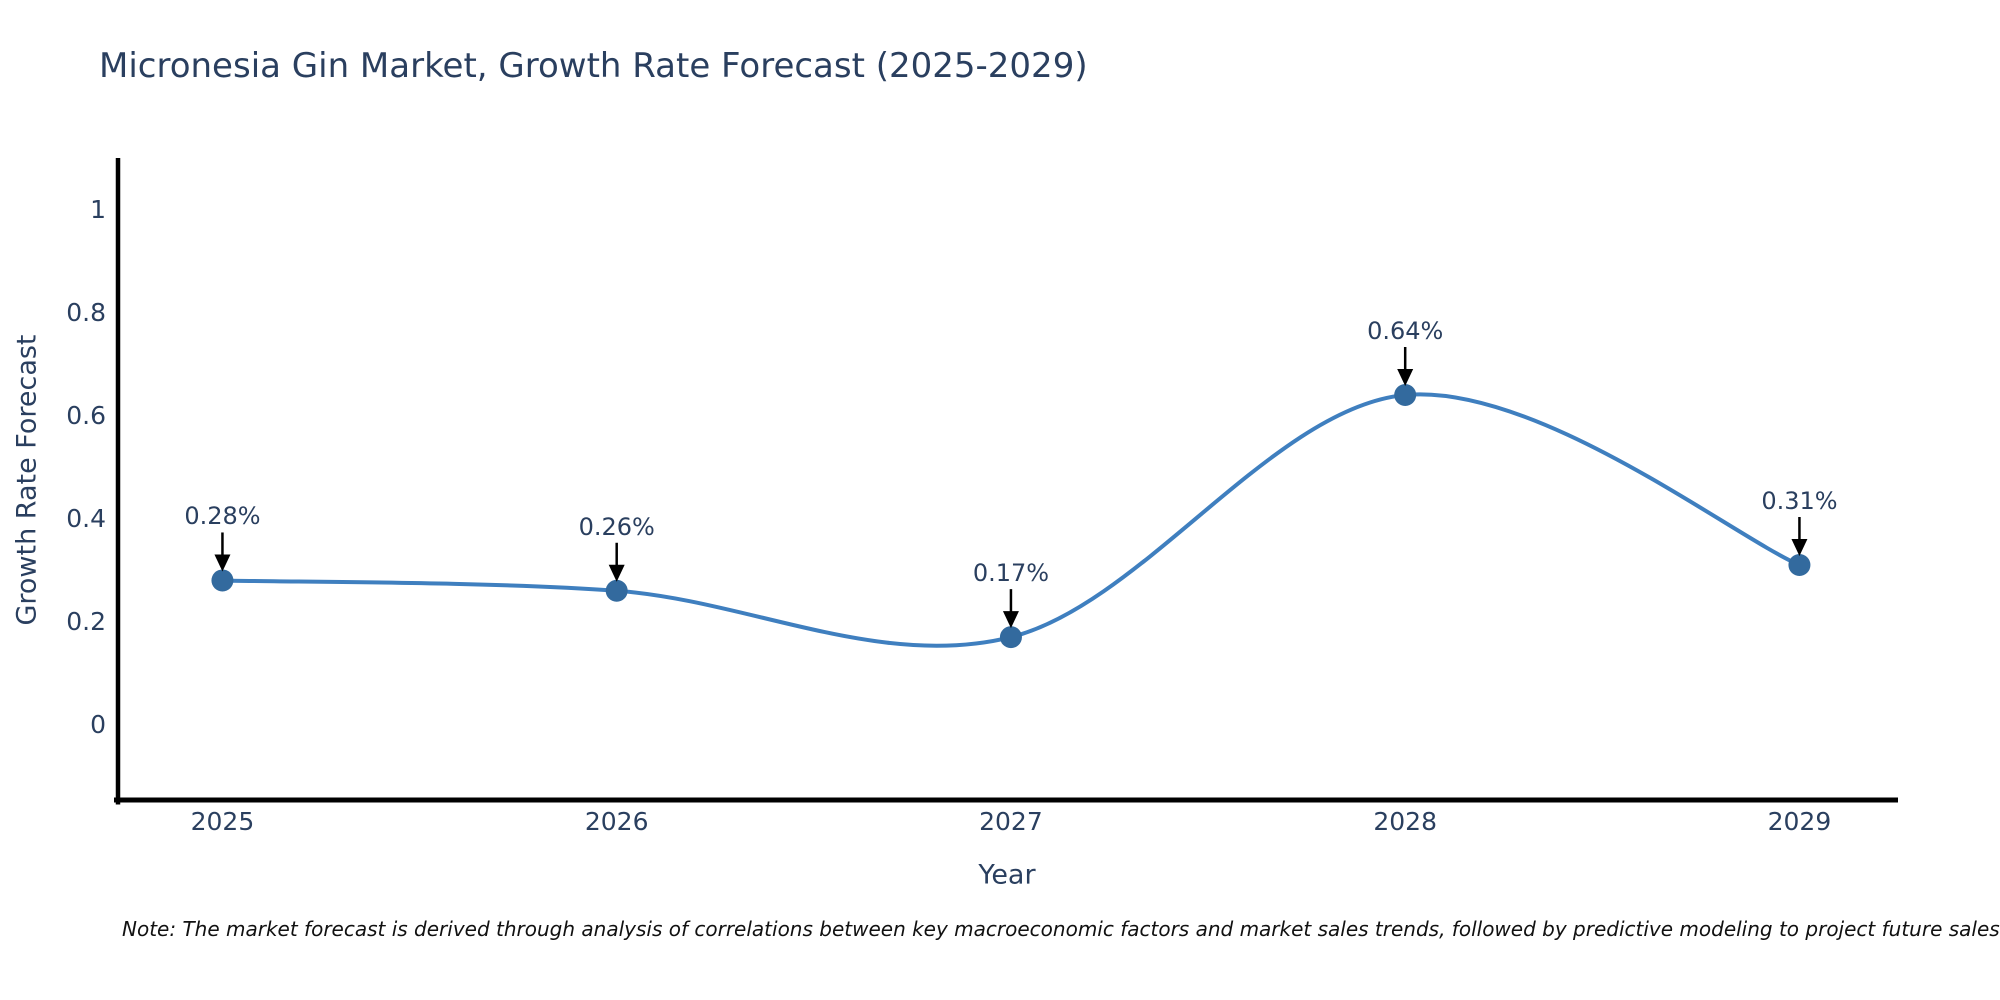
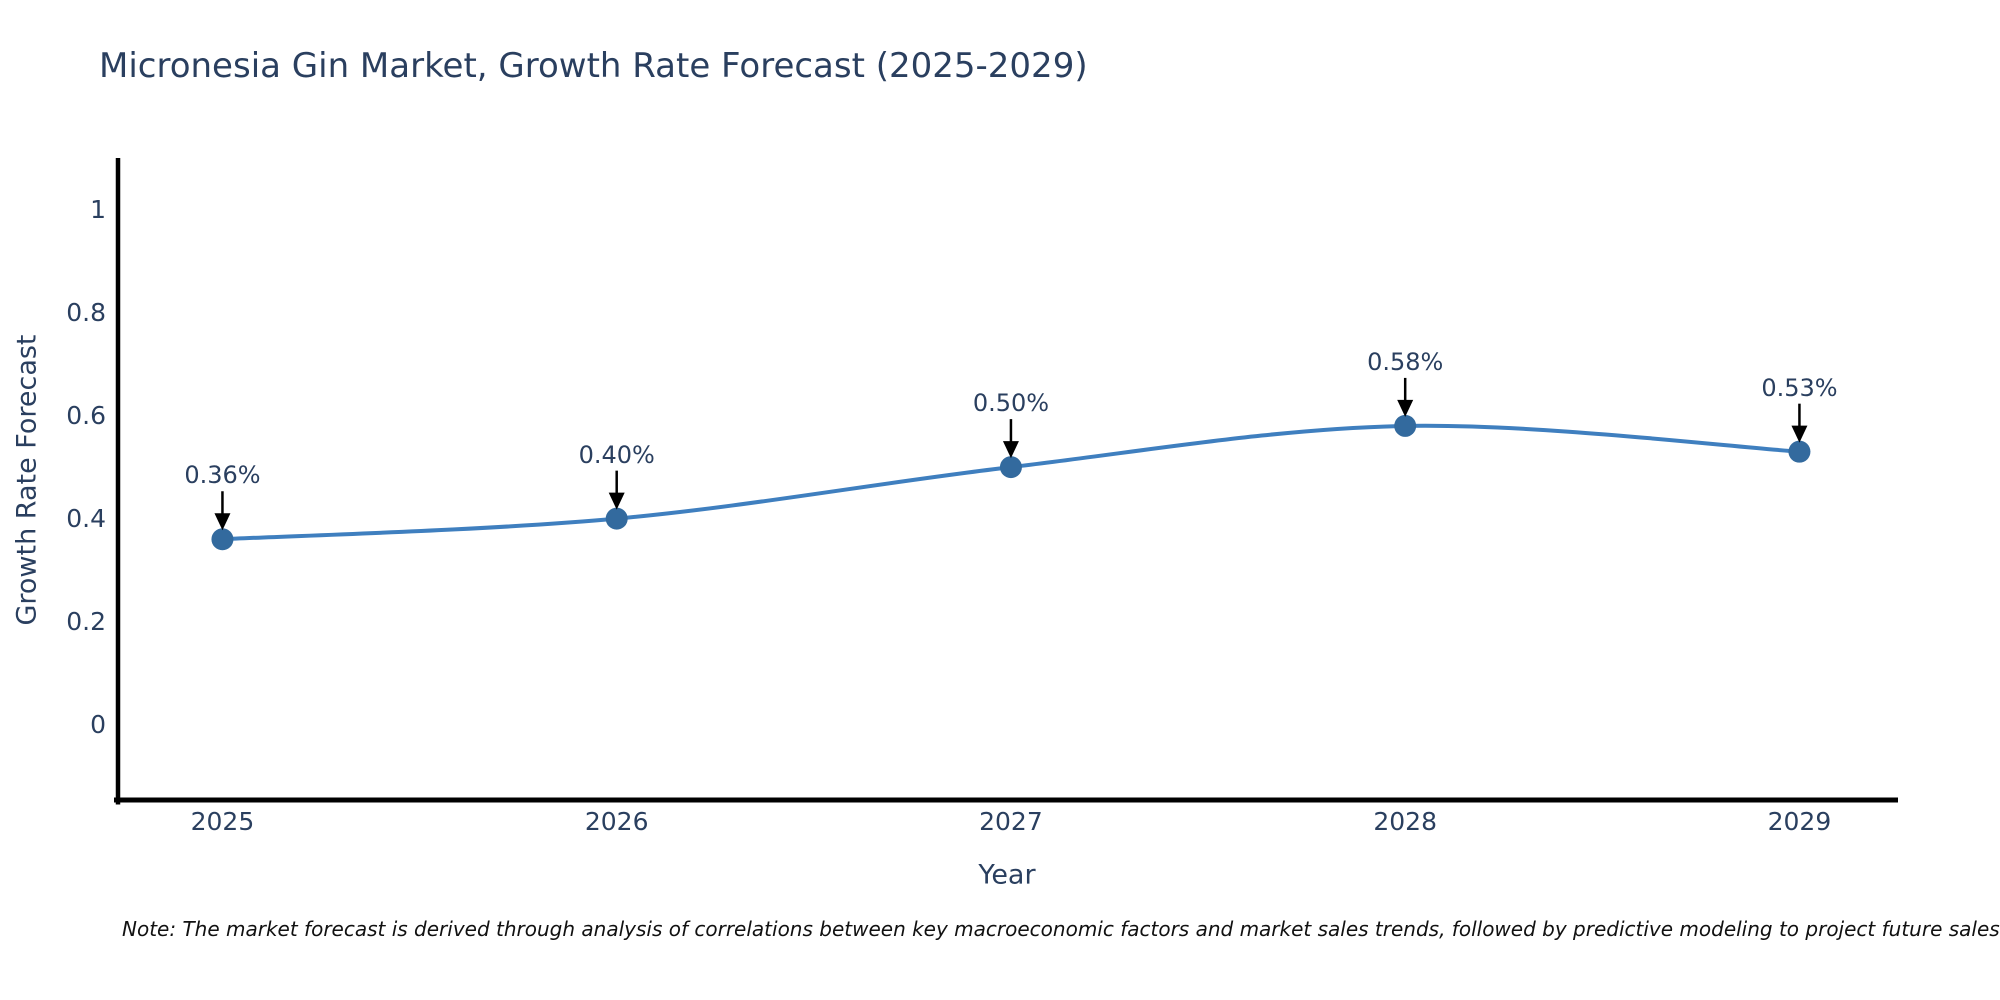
2025: 0.28% -> 0.36%
2026: 0.26% -> 0.40%
2027: 0.17% -> 0.50%
2028: 0.64% -> 0.58%
2029: 0.31% -> 0.53%
